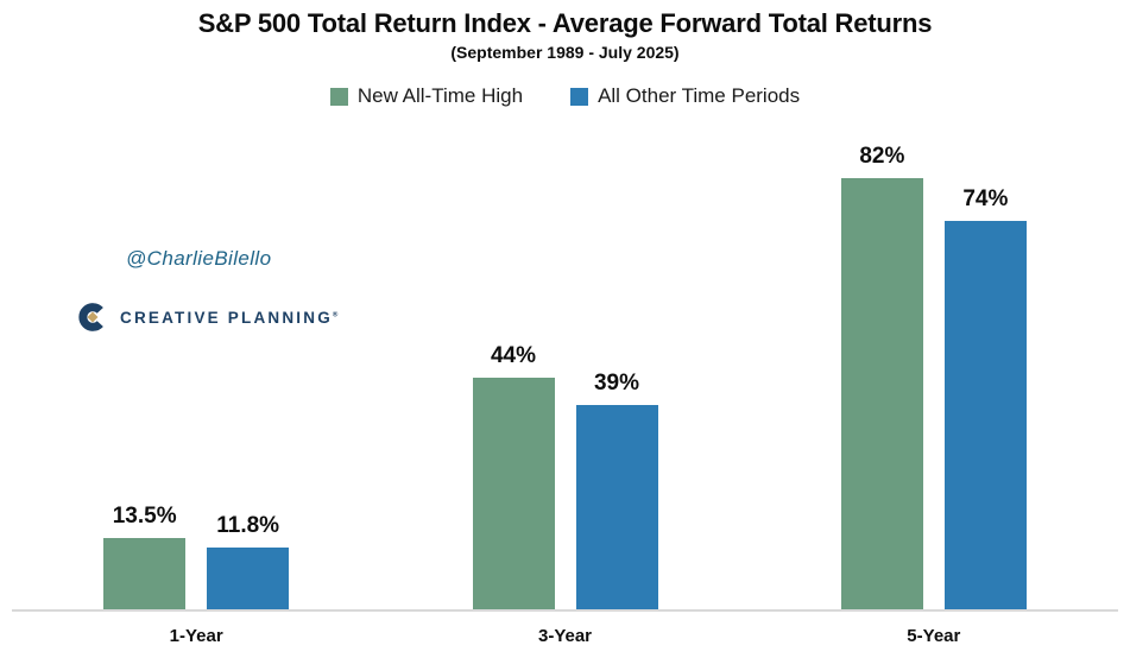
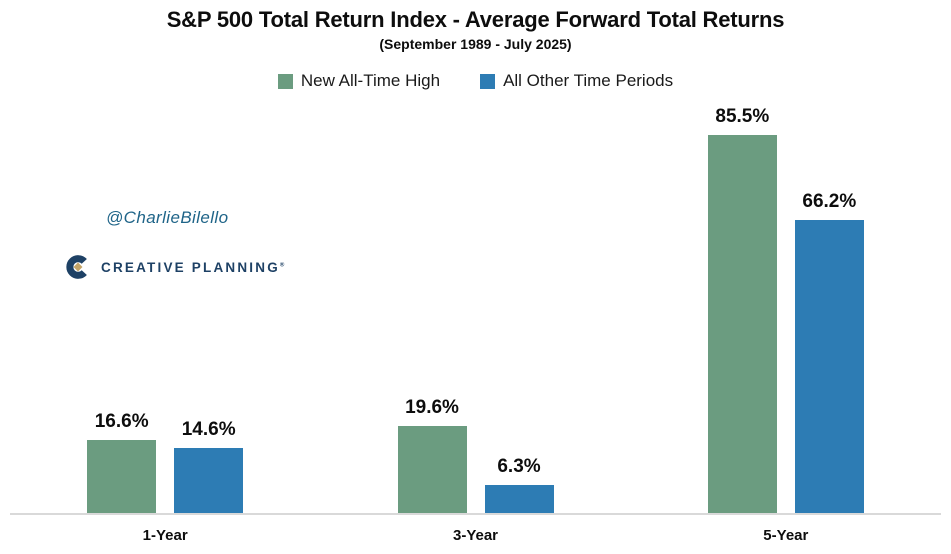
New All-Time High/1-Year: 13.5% -> 16.6%
All Other Time Periods/1-Year: 11.8% -> 14.6%
New All-Time High/3-Year: 44% -> 19.6%
All Other Time Periods/3-Year: 39% -> 6.3%
New All-Time High/5-Year: 82% -> 85.5%
All Other Time Periods/5-Year: 74% -> 66.2%
